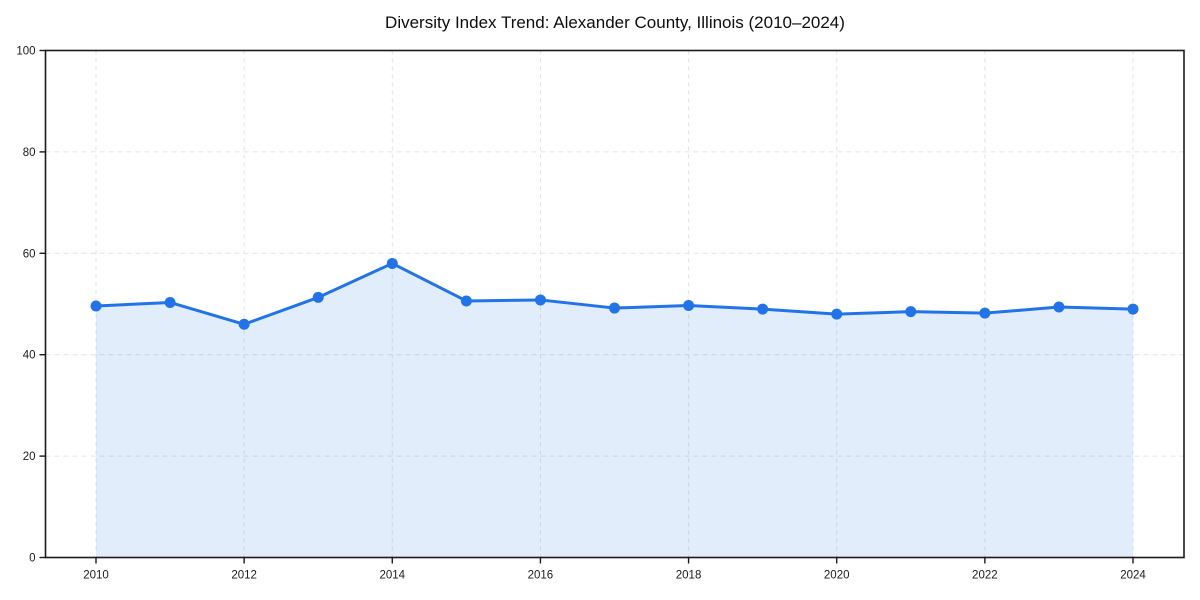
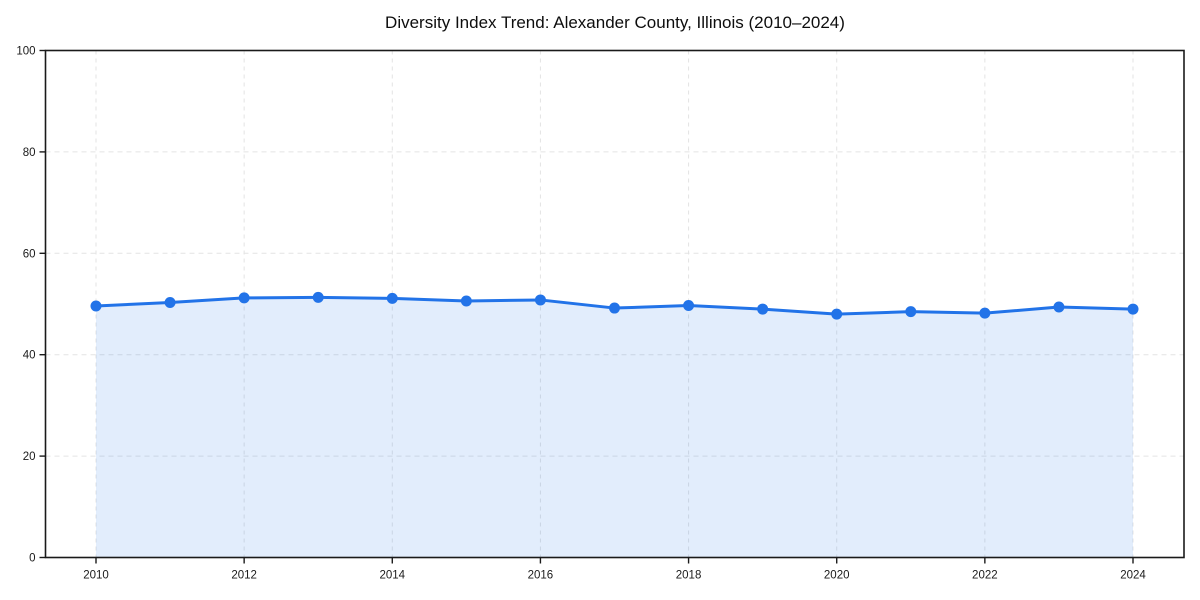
2012: 46 -> 51
2014: 58 -> 51
